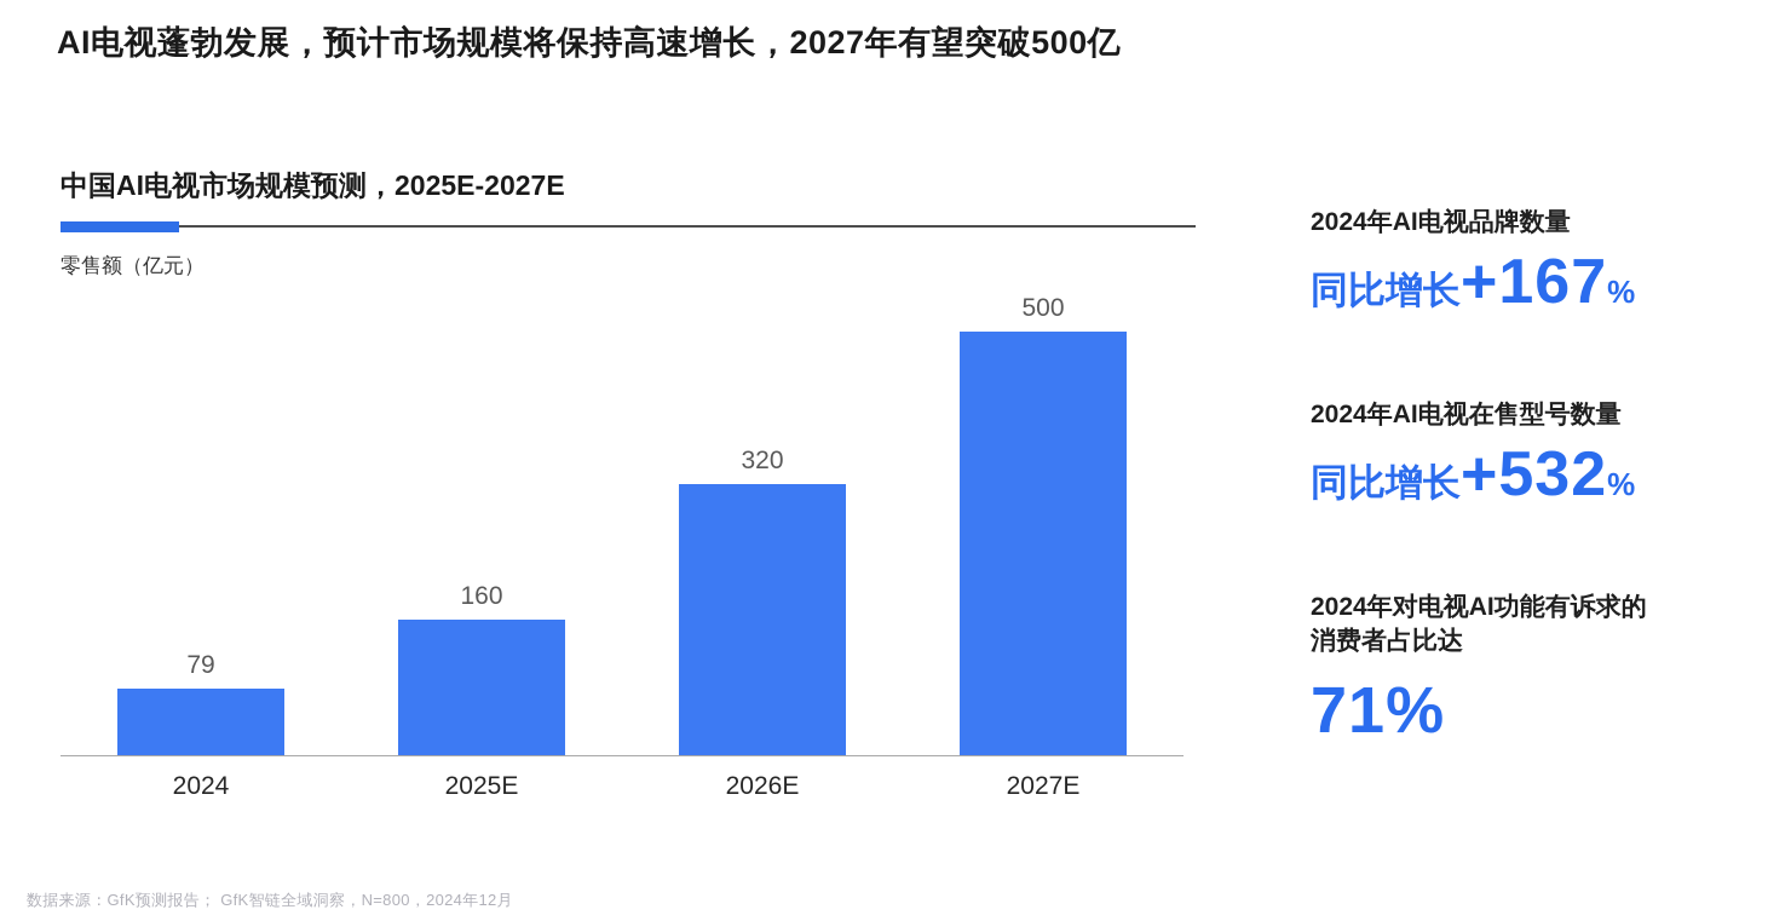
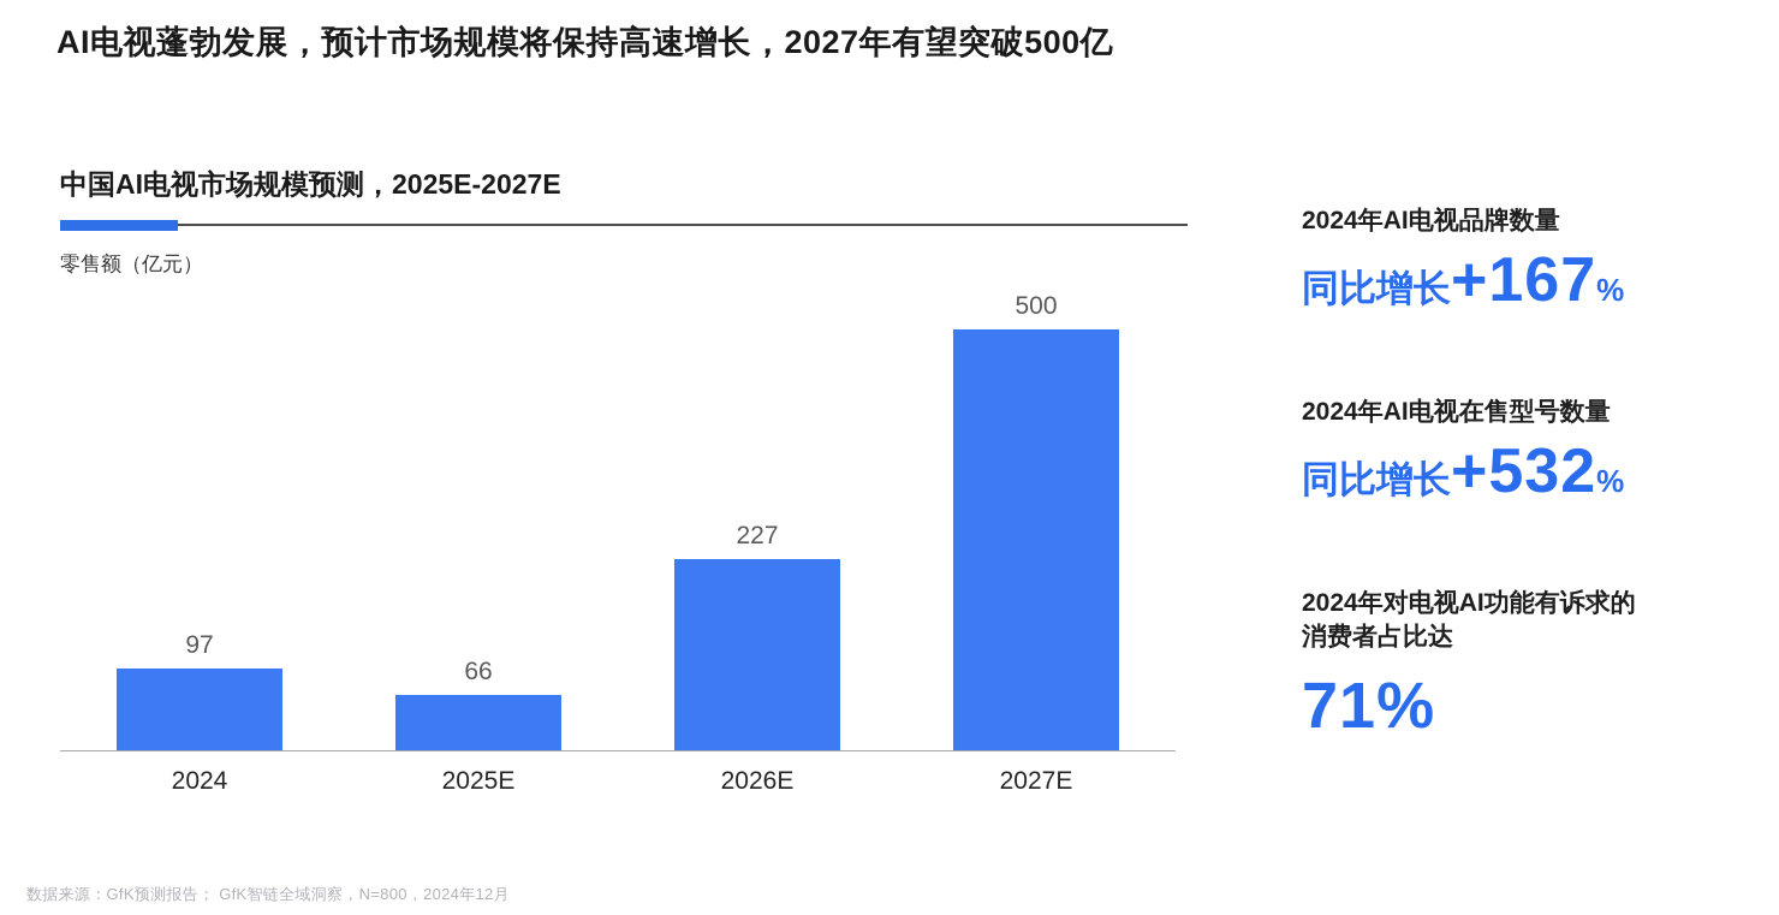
2024: 79 -> 97
2025E: 160 -> 66
2026E: 320 -> 227
